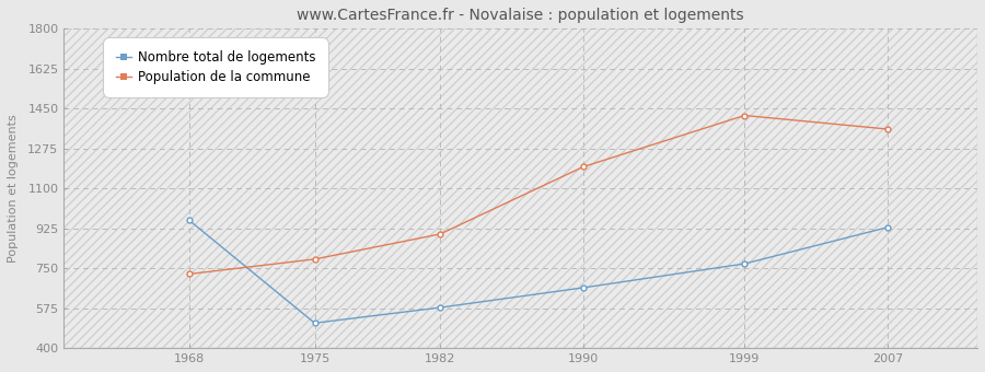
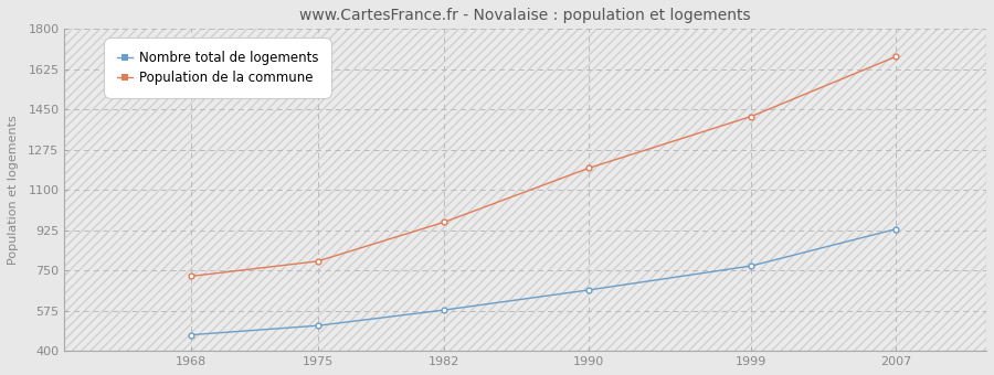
Nombre total de logements/1968: 960 -> 470
Population de la commune/1982: 900 -> 960
Population de la commune/2007: 1360 -> 1680
